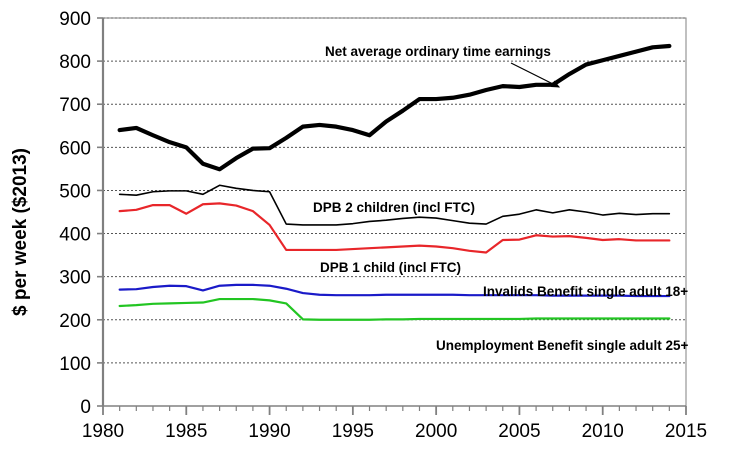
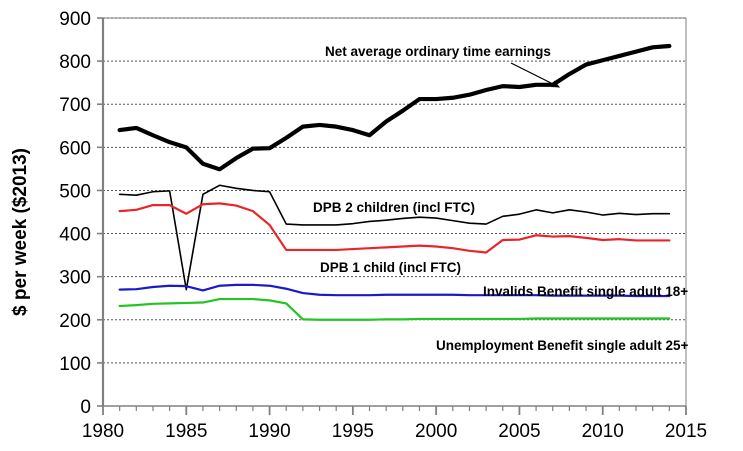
DPB 2 children (incl FTC)/1985: 500 -> 270
